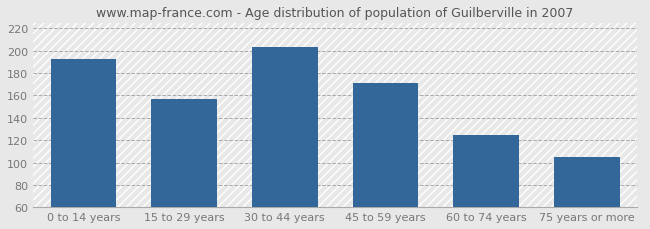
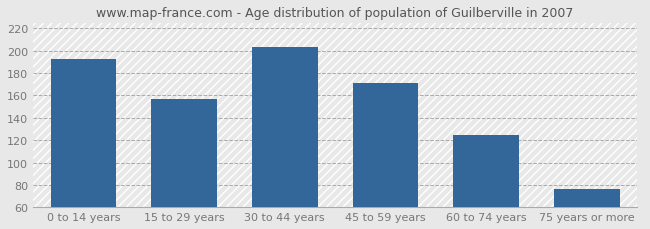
75 years or more: 105 -> 76
